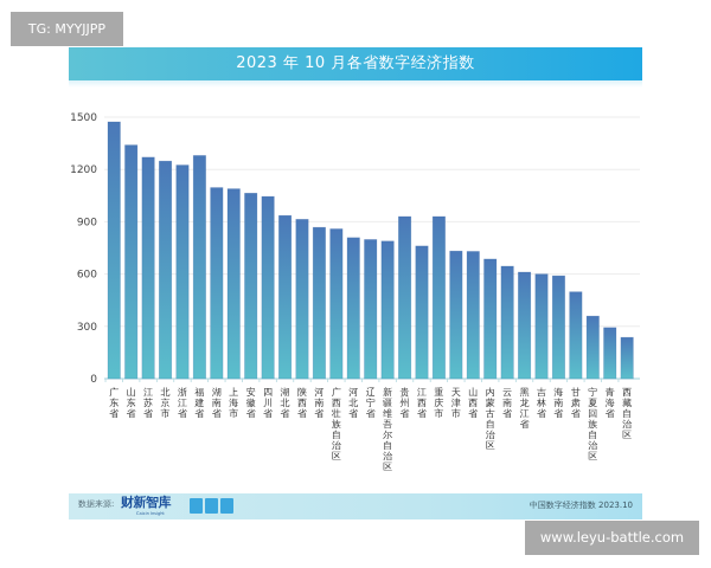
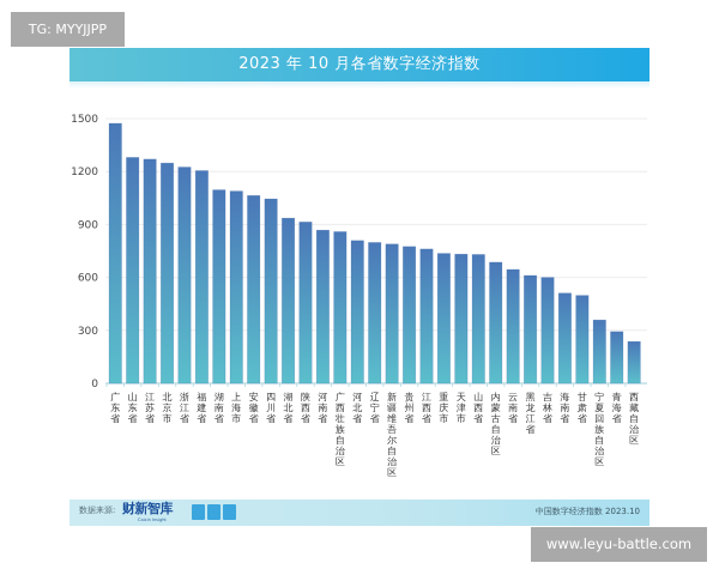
山东省: 1340 -> 1280
福建省: 1280 -> 1200
贵州省: 930 -> 780
重庆市: 930 -> 740
海南省: 590 -> 510
